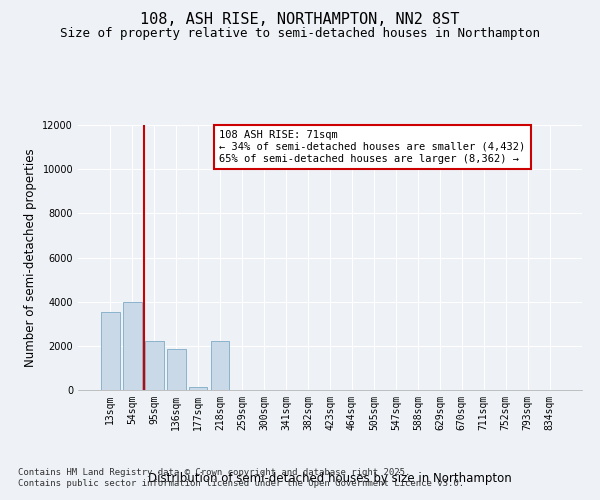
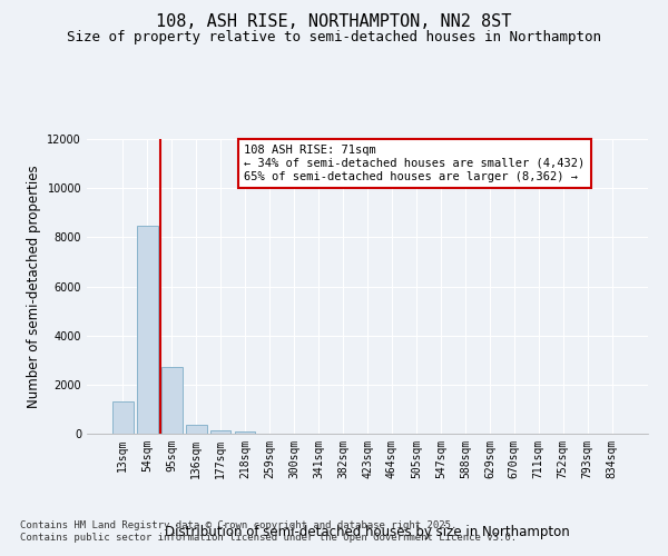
13sqm: 3550 -> 1300
54sqm: 4000 -> 8450
95sqm: 2200 -> 2700
136sqm: 1850 -> 380
218sqm: 2200 -> 100
